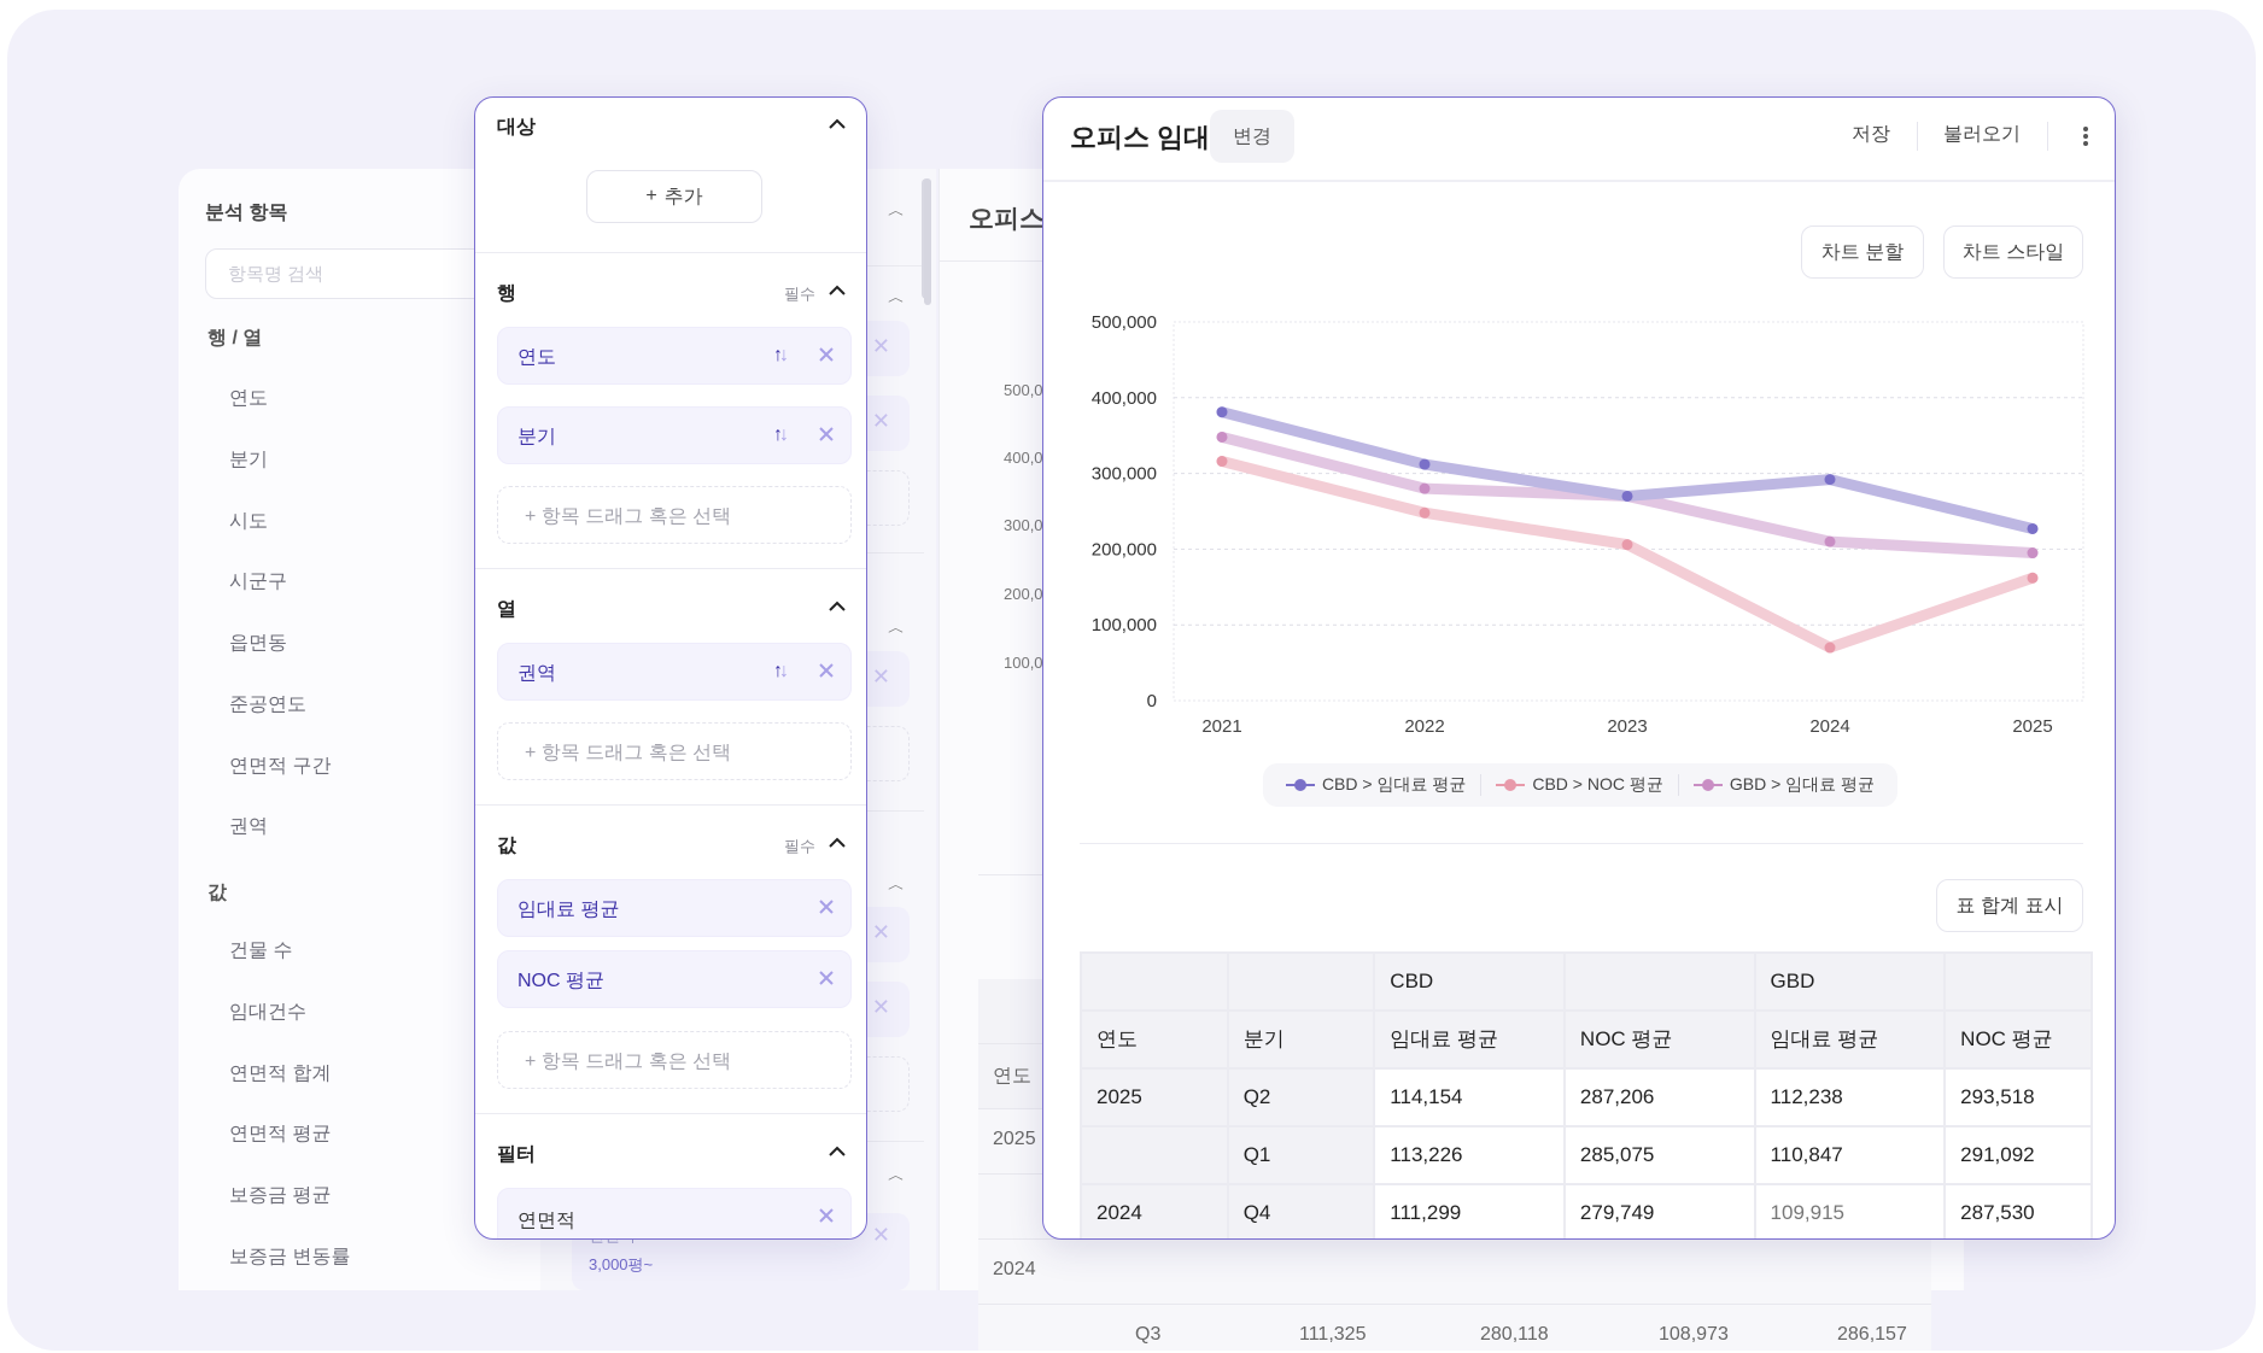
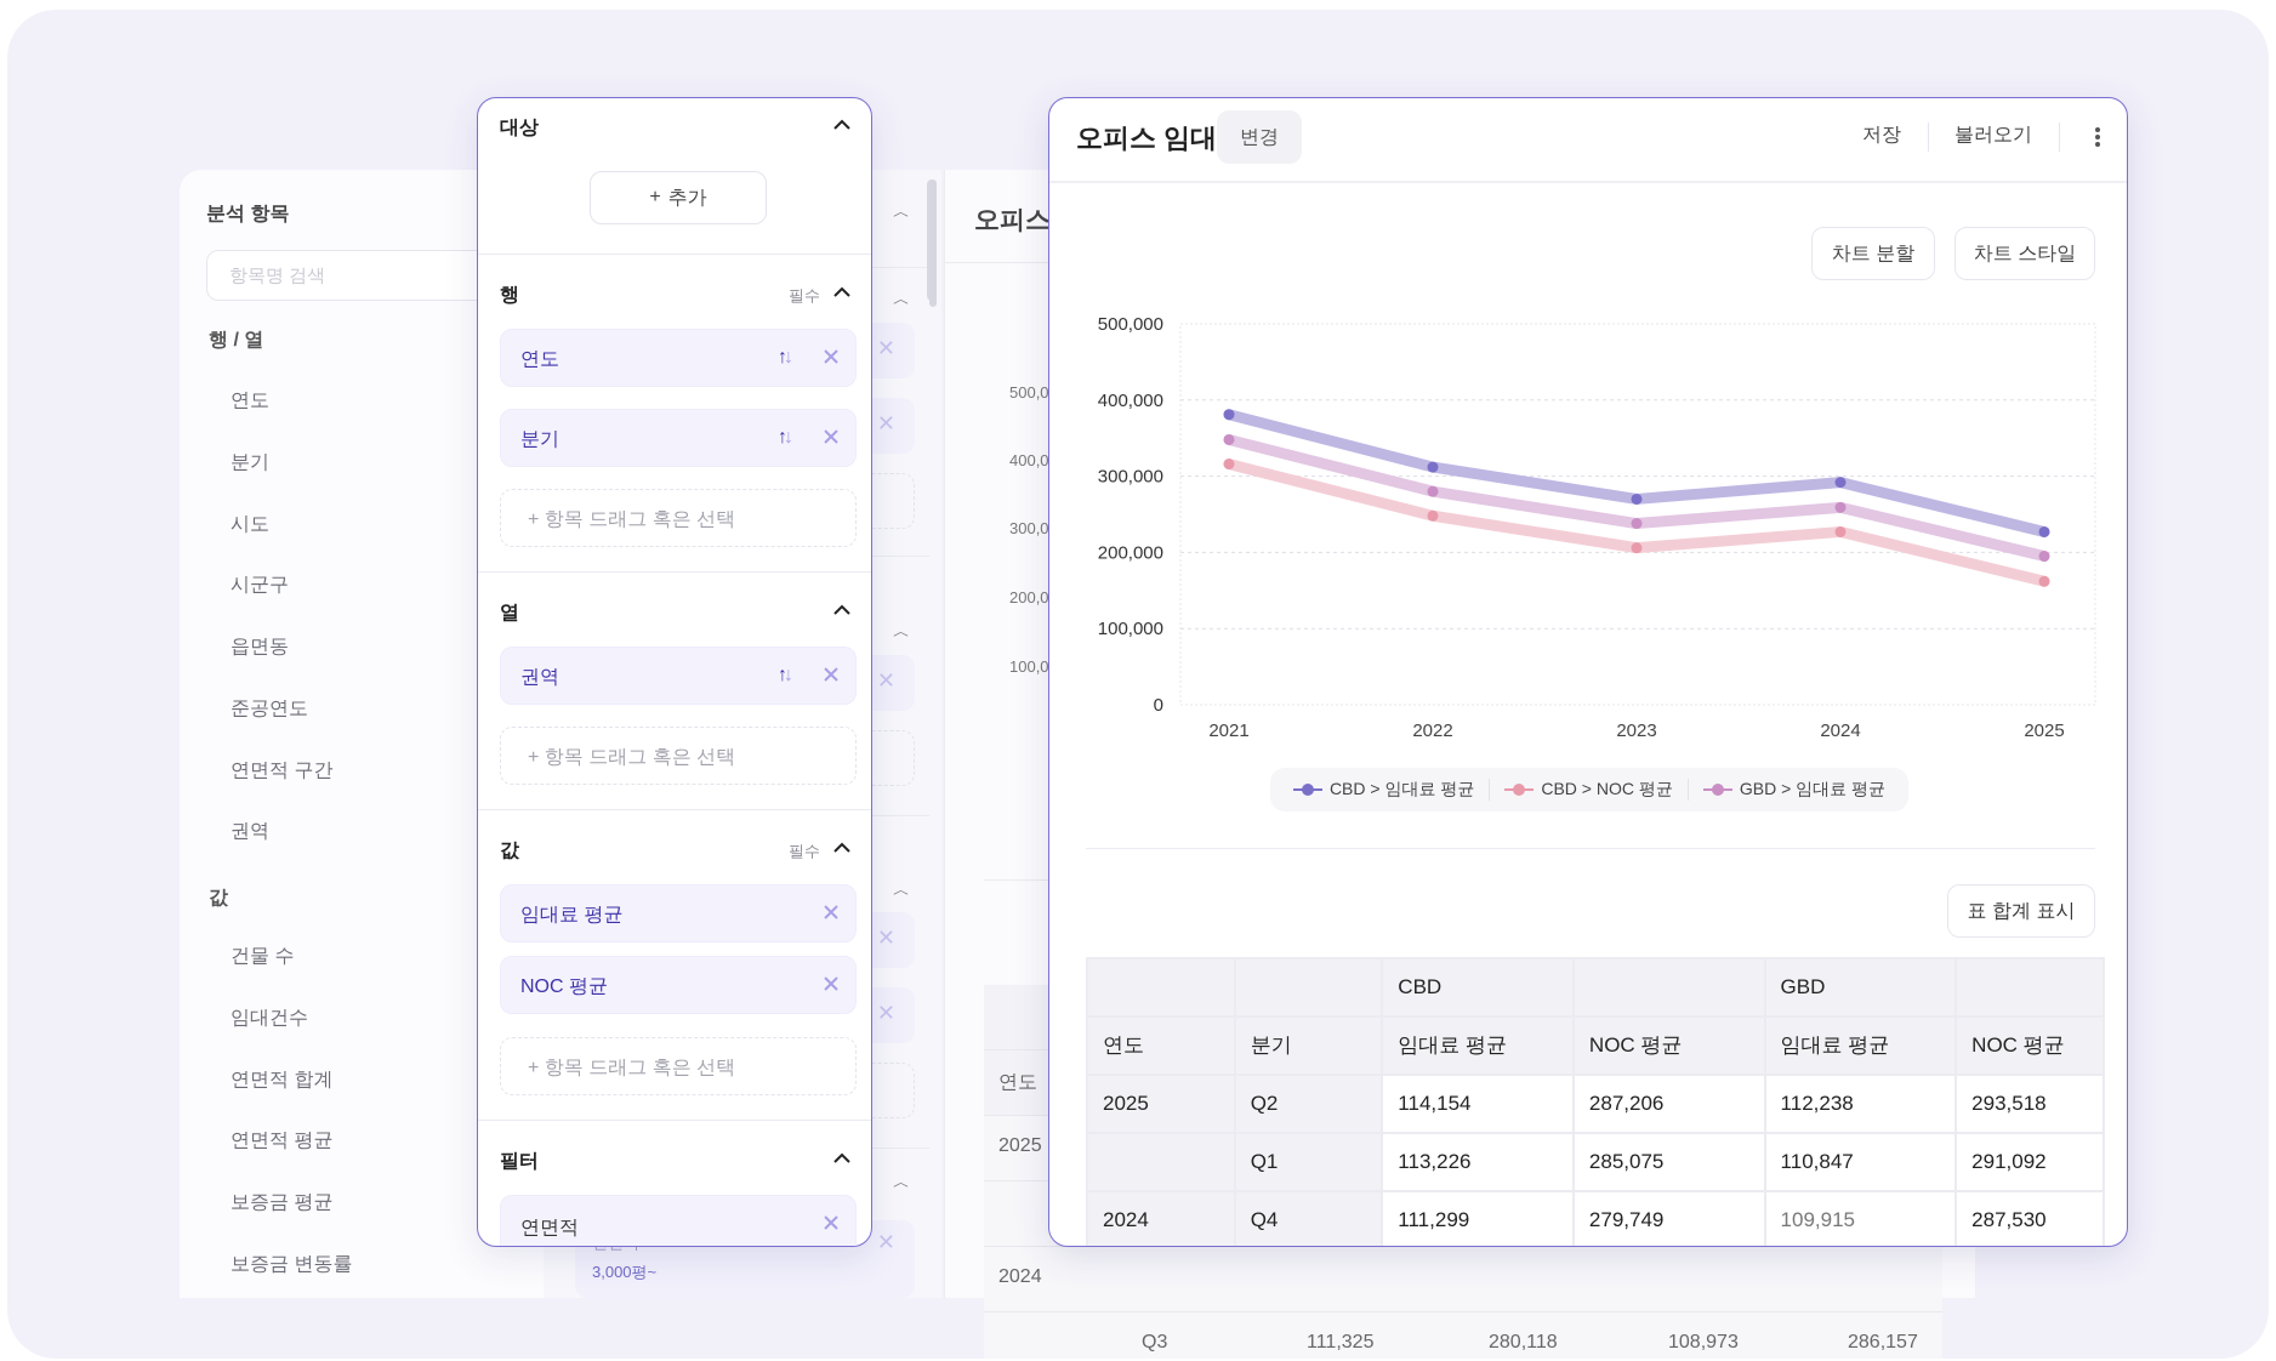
GBD > 임대료 평균/2023: 270000 -> 240000
CBD > NOC 평균/2024: 70000 -> 230000
GBD > 임대료 평균/2024: 210000 -> 260000
